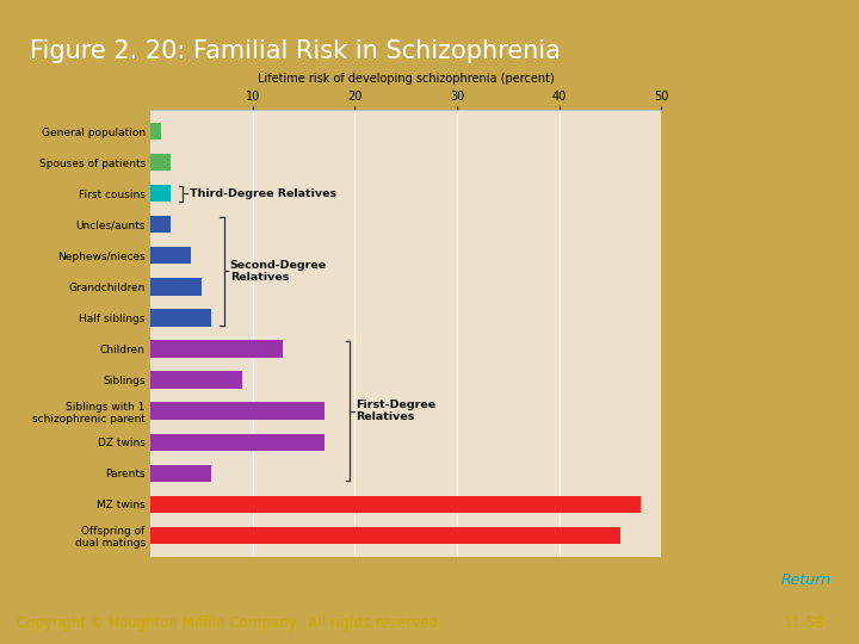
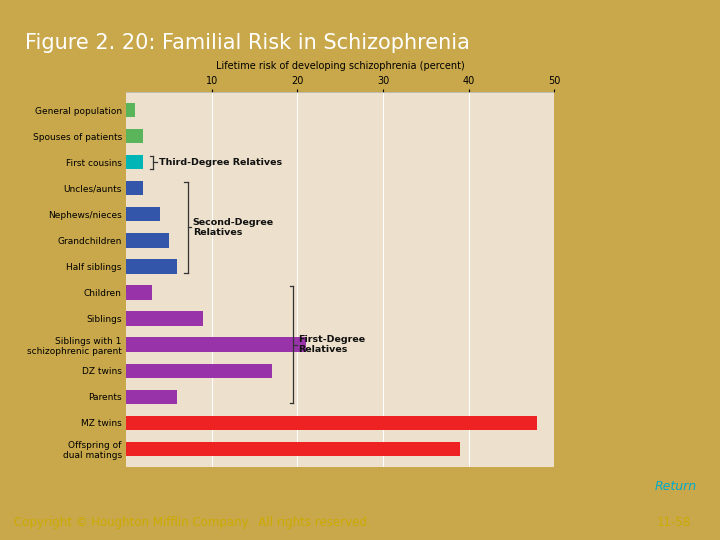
Children: 13 -> 3
Siblings with 1 schizophrenic parent: 17 -> 21
Offspring of dual matings: 46 -> 39
